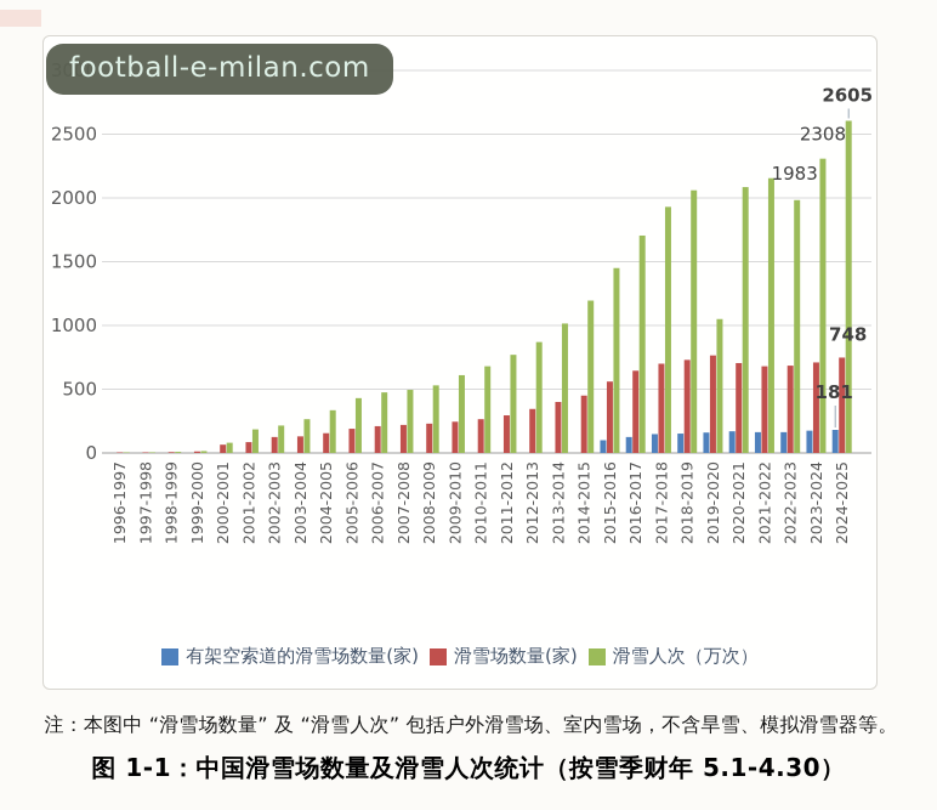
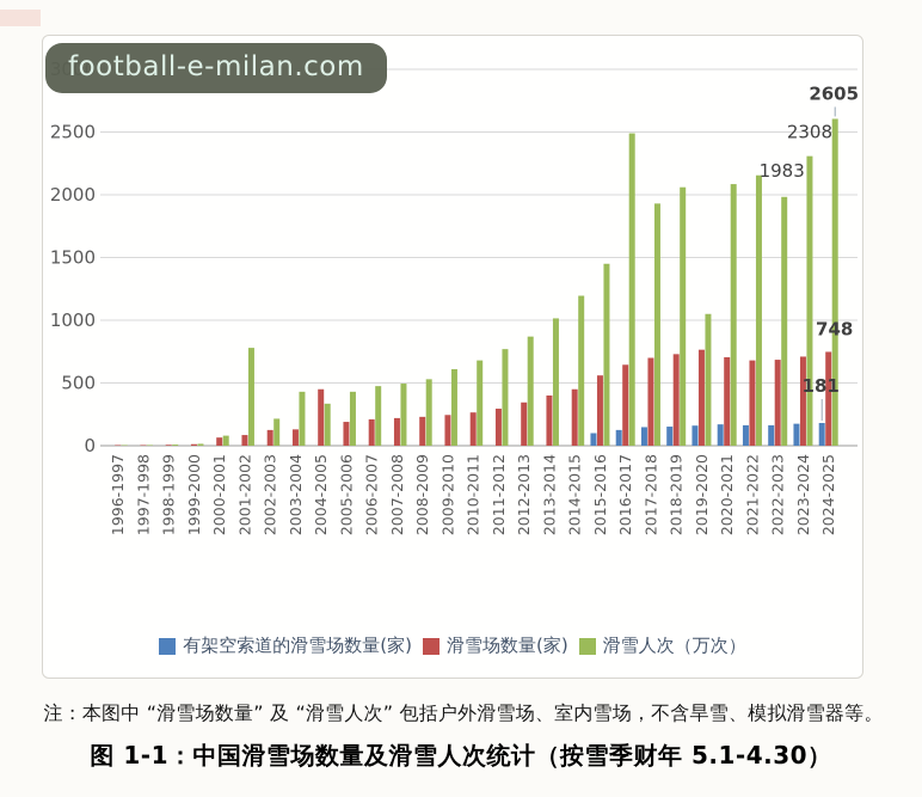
滑雪人次（万次）/2001-2002: 180 -> 780
滑雪人次（万次）/2003-2004: 260 -> 430
滑雪场数量(家)/2004-2005: 160 -> 450
滑雪人次（万次）/2016-2017: 1700 -> 2490
